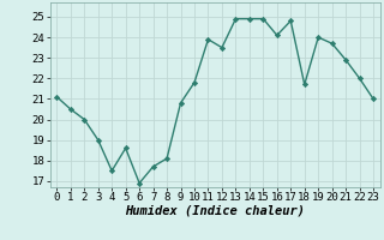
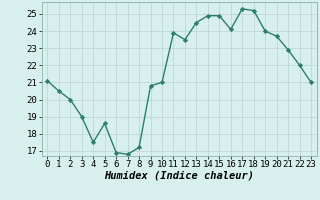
7: 17.7 -> 16.8
8: 18.1 -> 17.2
10: 21.8 -> 21.0
13: 24.9 -> 24.5
17: 24.8 -> 25.3
18: 21.7 -> 25.2
